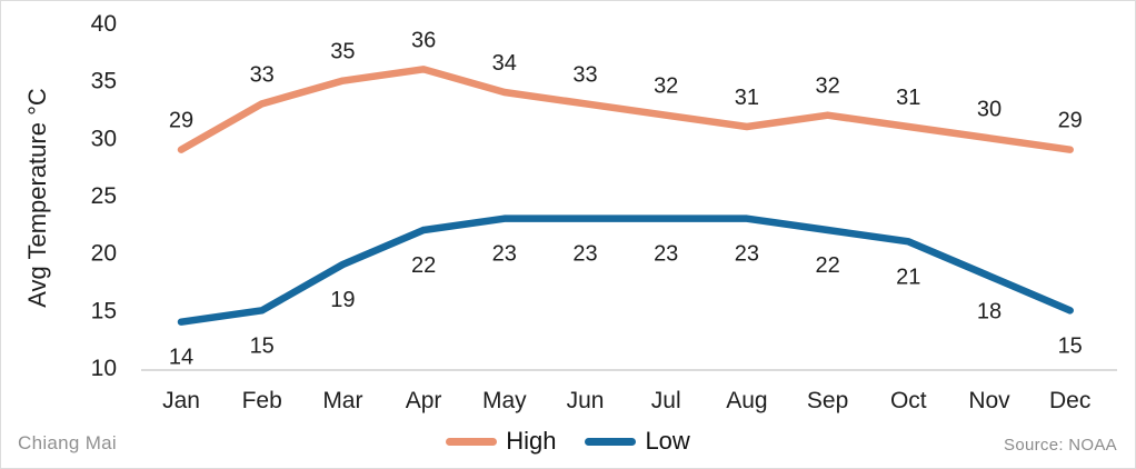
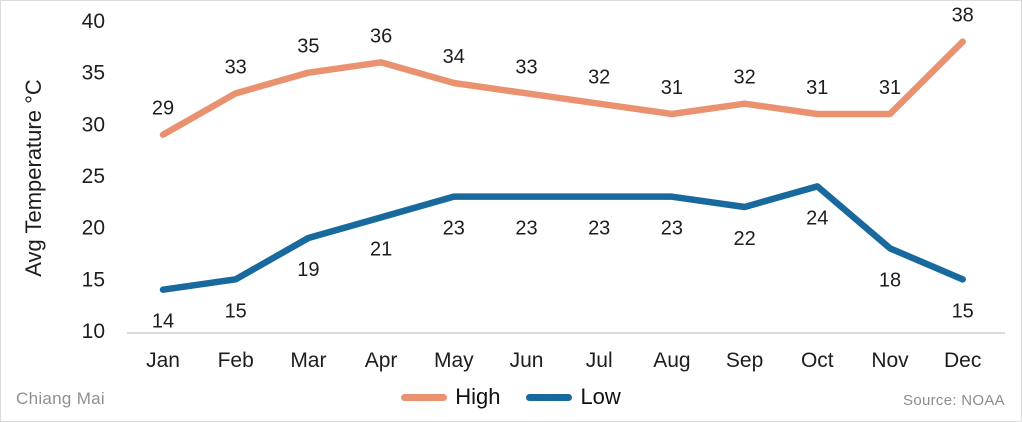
Low/Apr: 22 -> 21
Low/Oct: 21 -> 24
High/Nov: 30 -> 31
High/Dec: 29 -> 38
